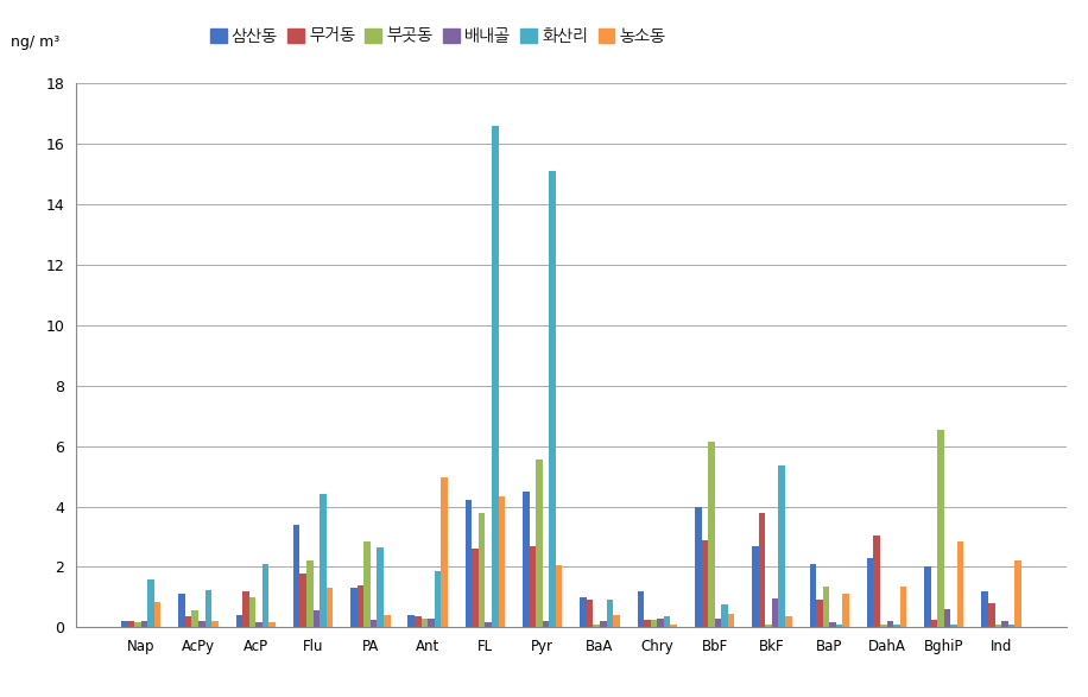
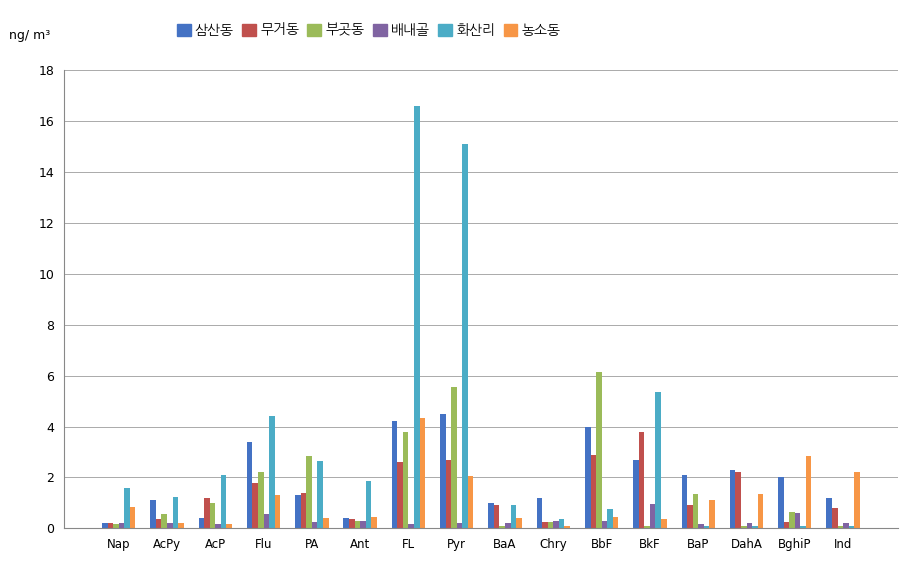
농소동/Ant: 4.95 -> 0.45
무거동/DahA: 3.05 -> 2.20
부곳동/BghiP: 6.55 -> 0.65
